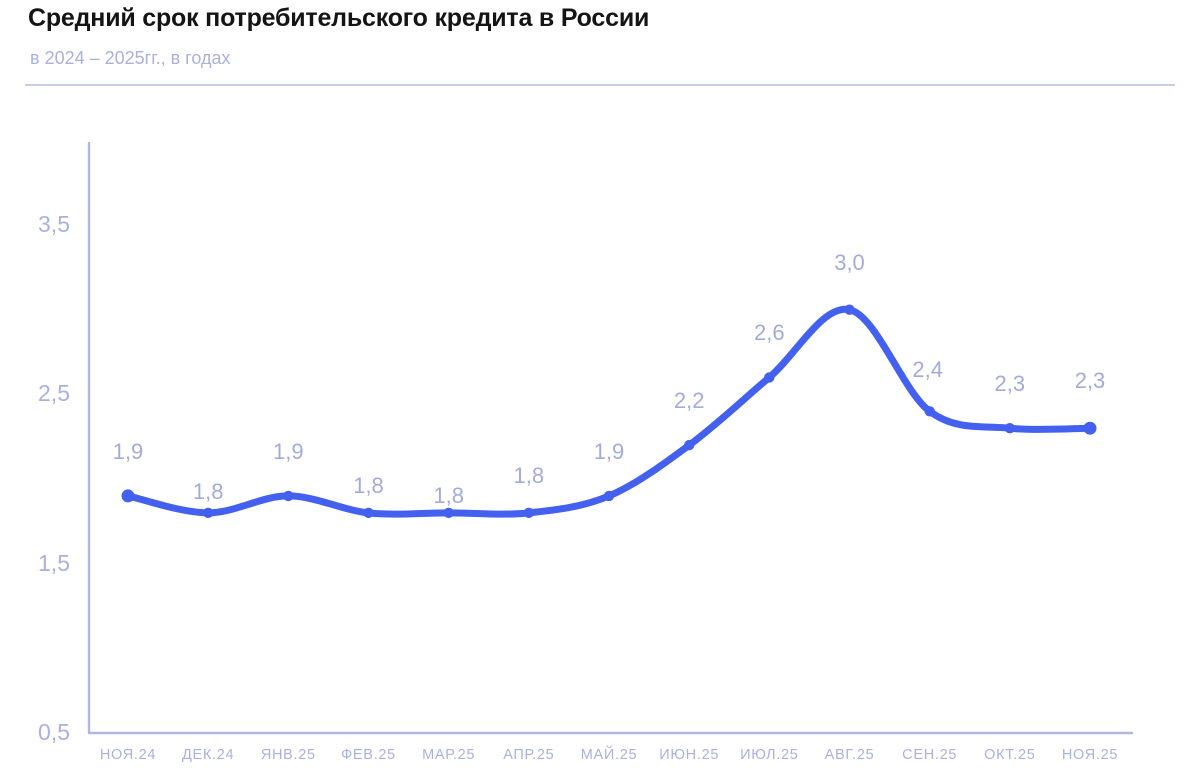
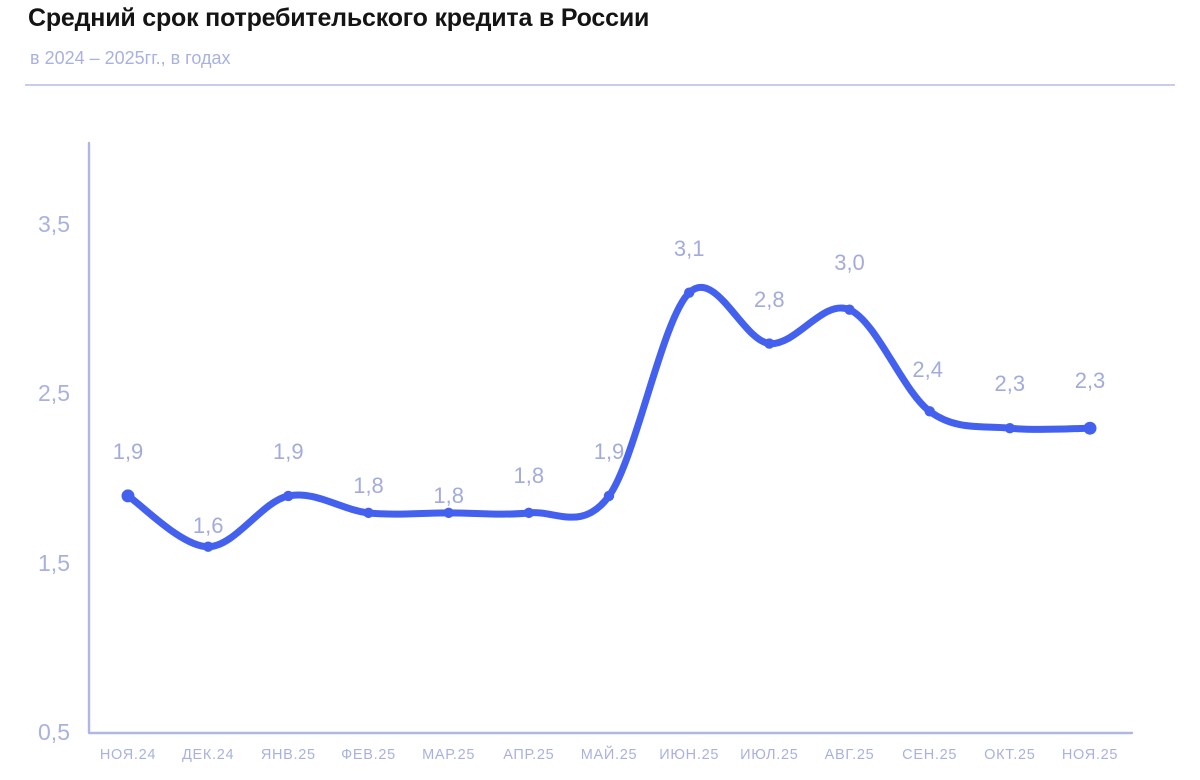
ДЕК.24: 1,8 -> 1,6
ИЮН.25: 2,2 -> 3,1
ИЮЛ.25: 2,6 -> 2,8
